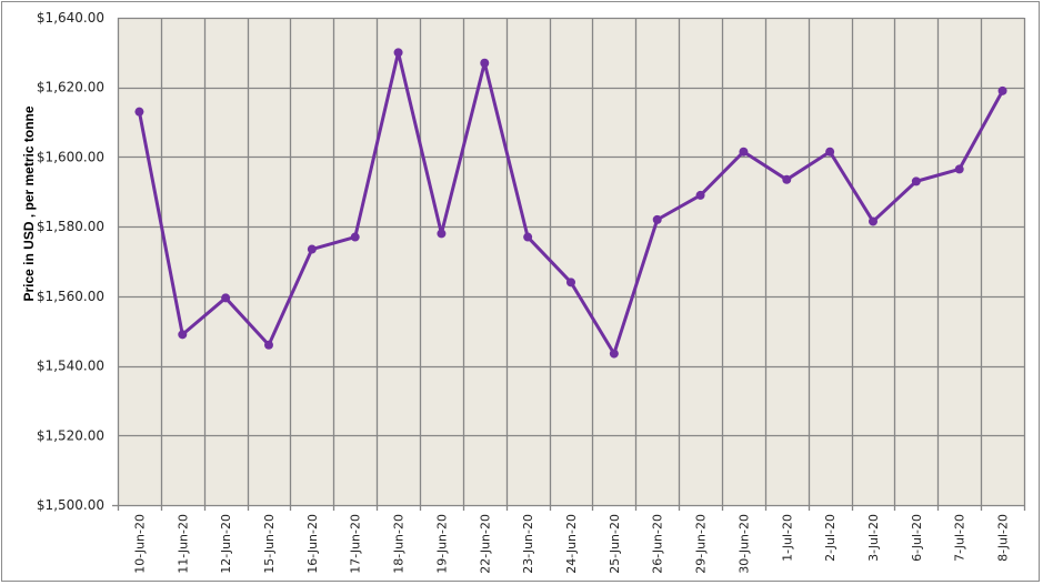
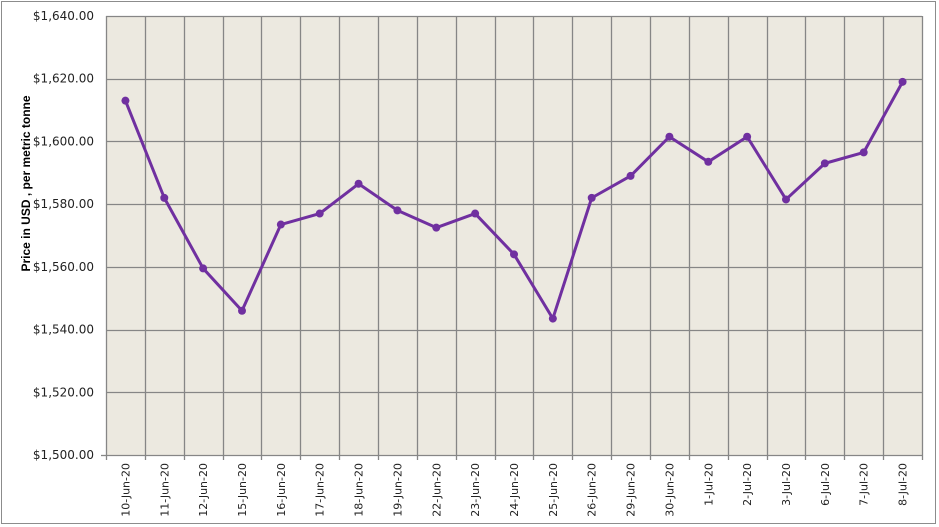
11-Jun-20: $1549 -> $1582
18-Jun-20: $1630 -> $1586
22-Jun-20: $1627 -> $1572
